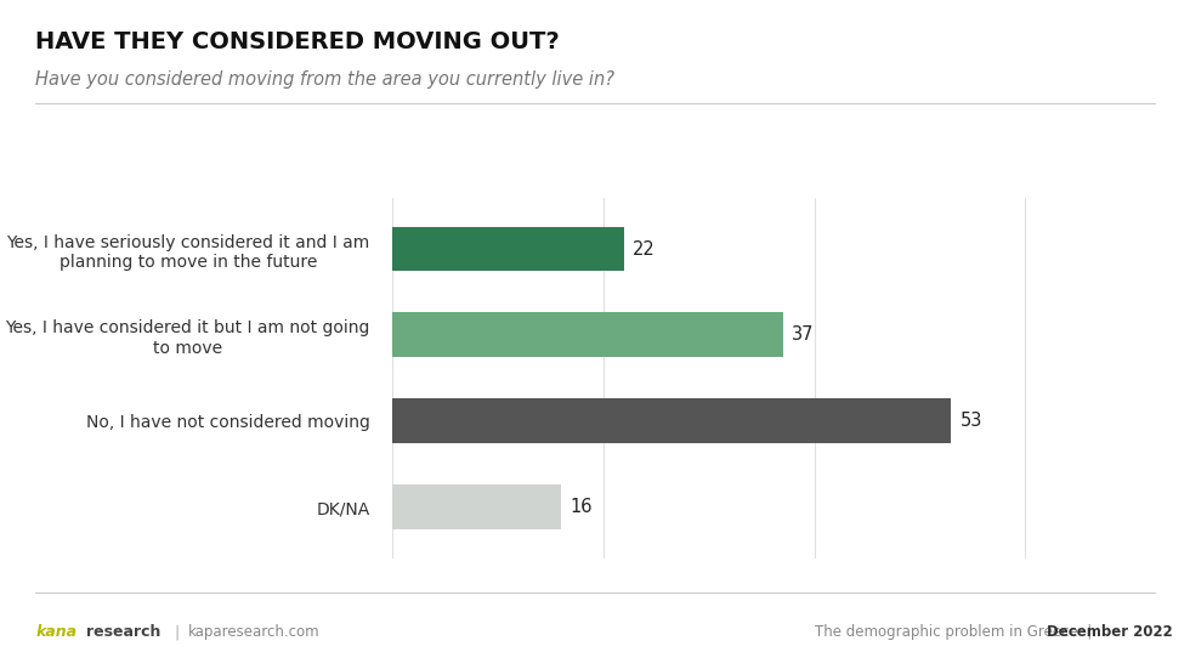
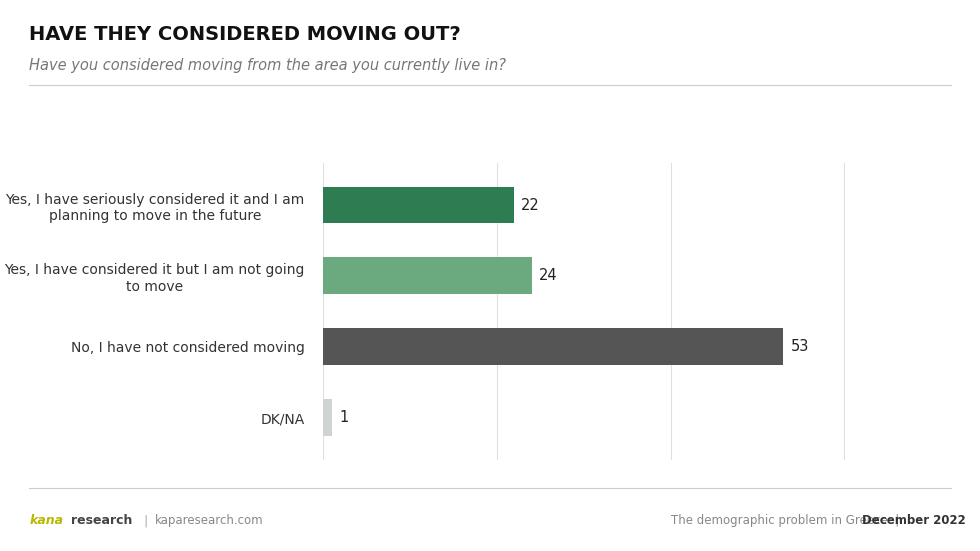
Yes, I have considered it but I am not going to move: 37 -> 24
DK/NA: 16 -> 1
